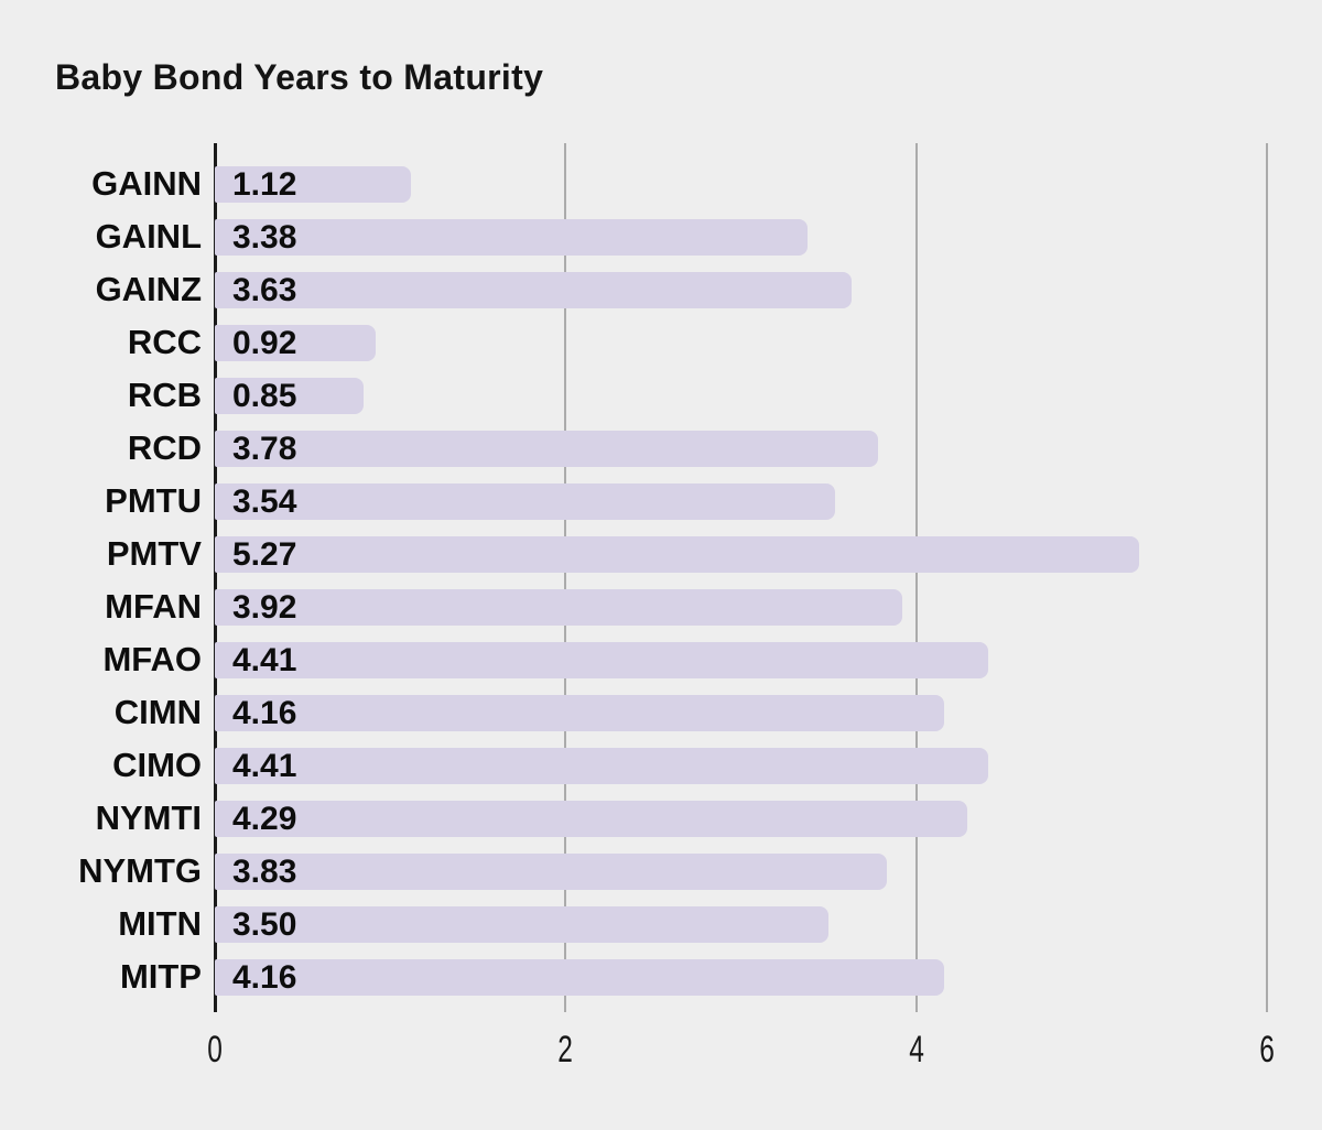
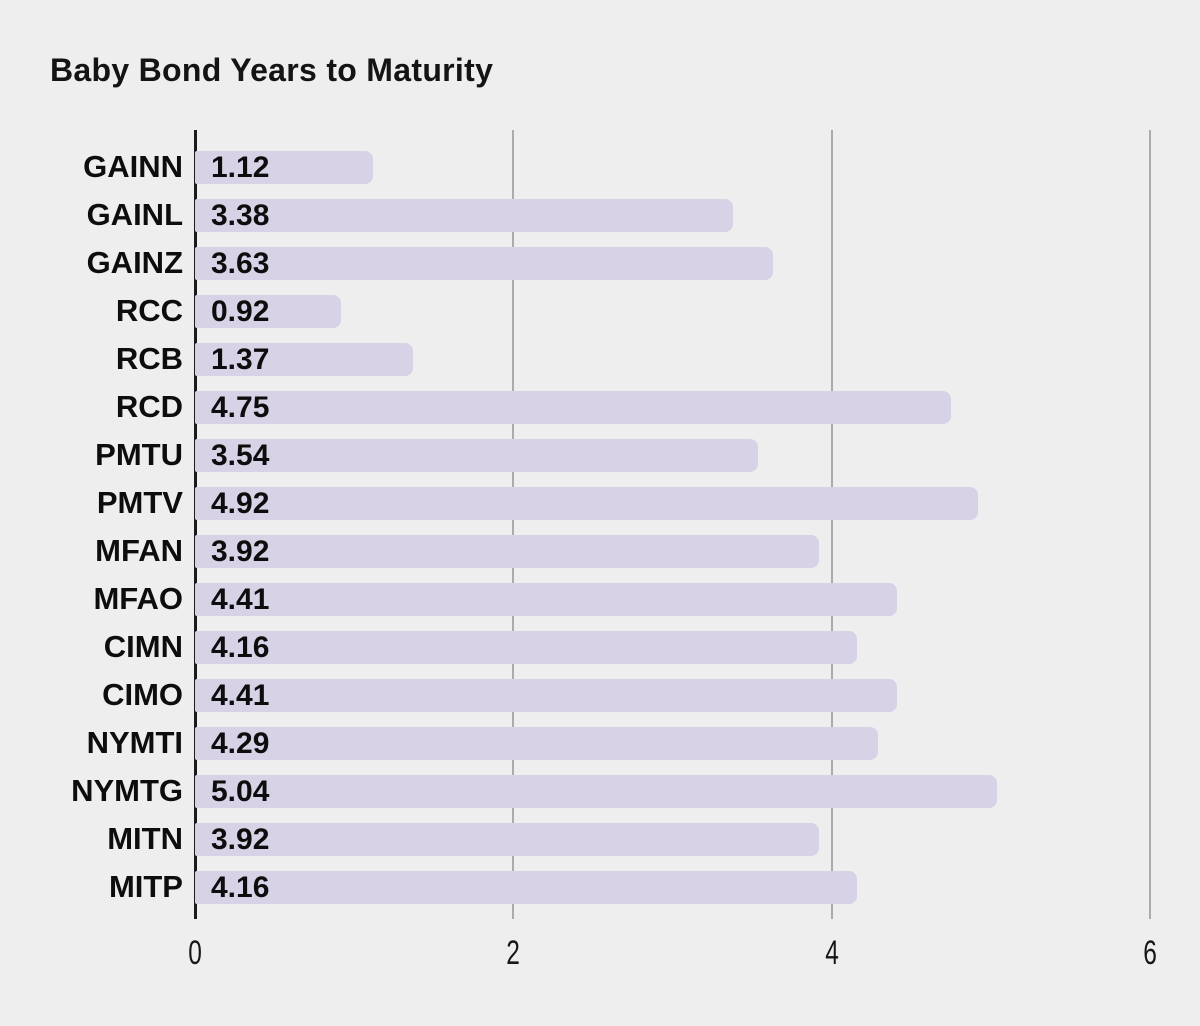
RCB: 0.85 -> 1.37
RCD: 3.78 -> 4.75
PMTV: 5.27 -> 4.92
NYMTG: 3.83 -> 5.04
MITN: 3.50 -> 3.92
